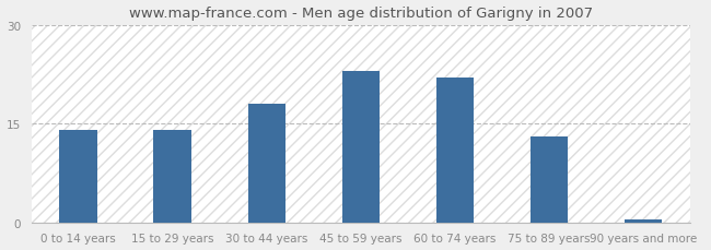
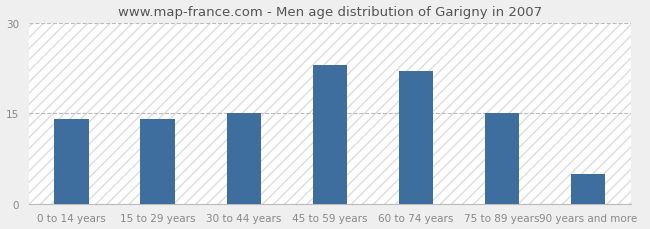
30 to 44 years: 18.0 -> 15.0
75 to 89 years: 13.0 -> 15.0
90 years and more: 0.5 -> 5.0
